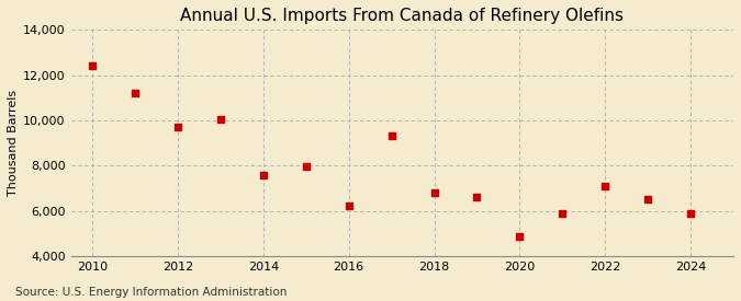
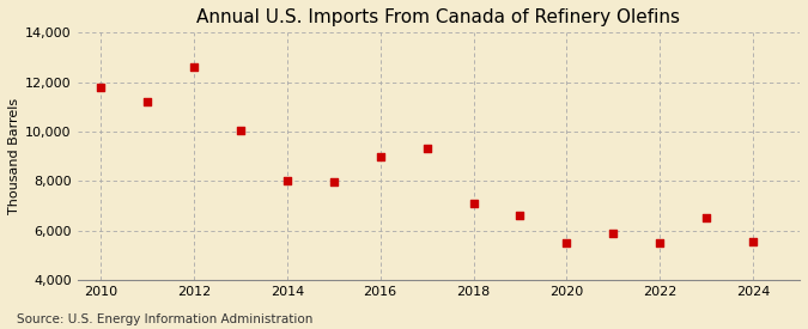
2010: 12,400 -> 11,800
2012: 9,700 -> 12,600
2014: 7,600 -> 8,000
2016: 6,200 -> 9,000
2018: 6,800 -> 7,100
2020: 4,850 -> 5,500
2022: 7,100 -> 5,500
2024: 5,900 -> 5,550
